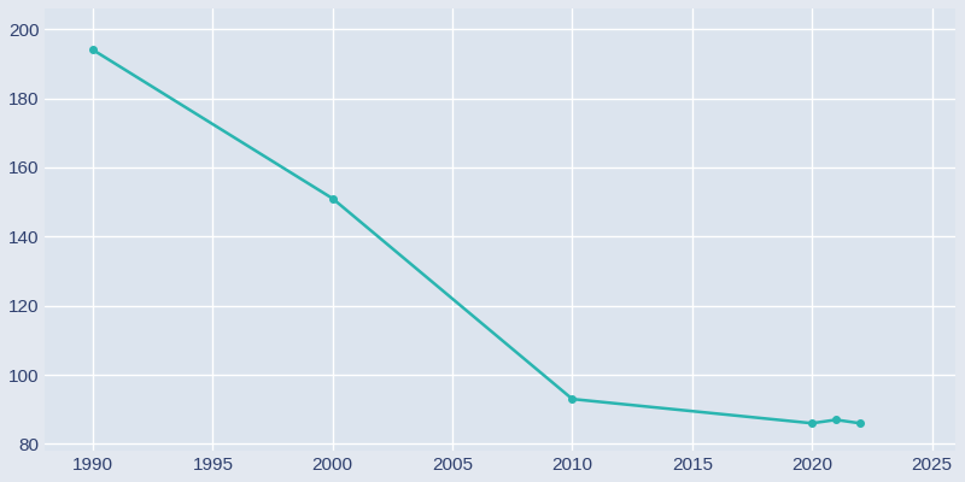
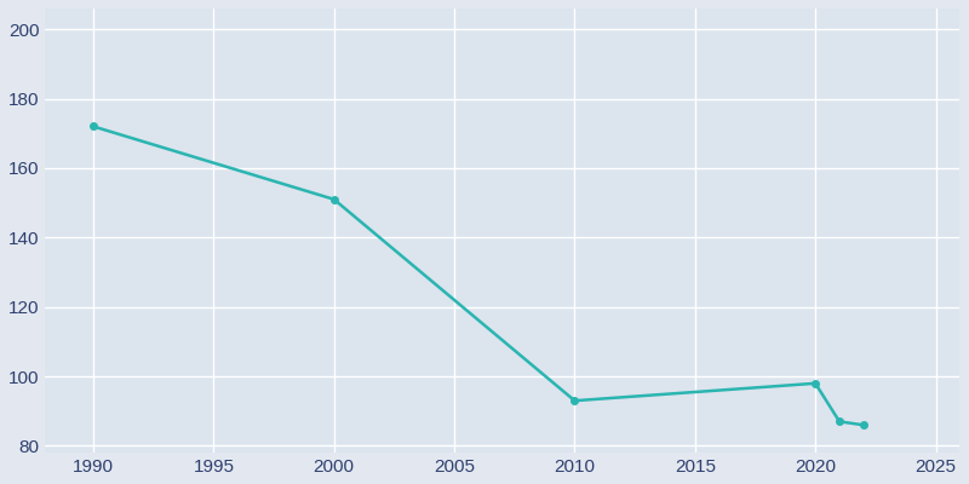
1990: 194 -> 172
2020: 86 -> 98
